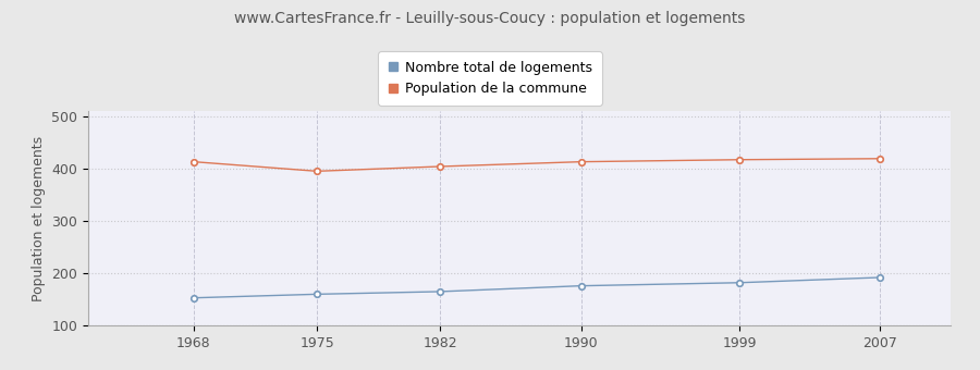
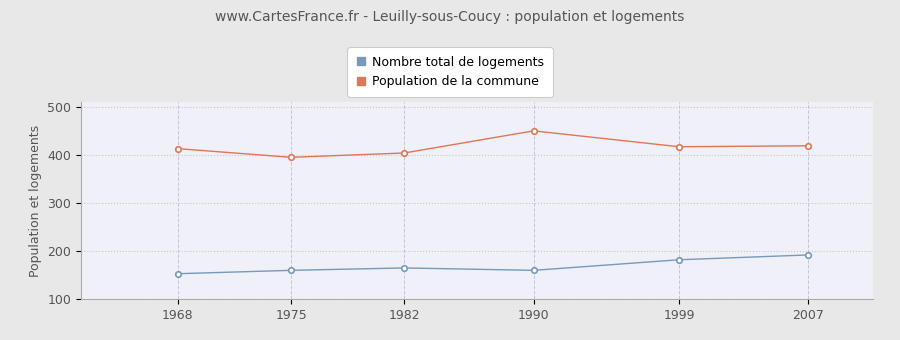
Nombre total de logements/1990: 176 -> 160
Population de la commune/1990: 413 -> 450
